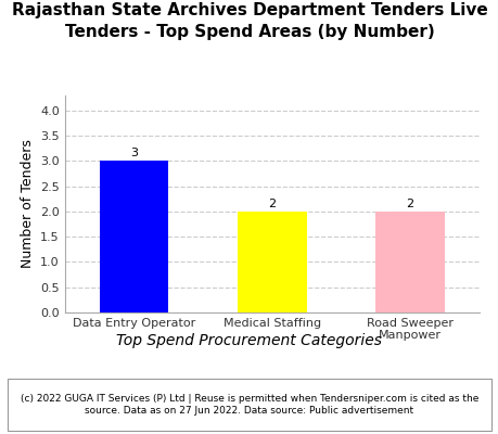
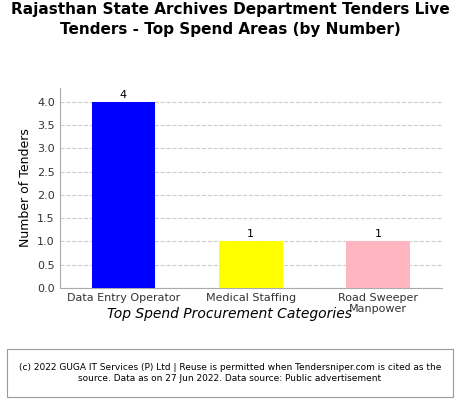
Data Entry Operator: 3 -> 4
Medical Staffing: 2 -> 1
Road Sweeper Manpower: 2 -> 1
